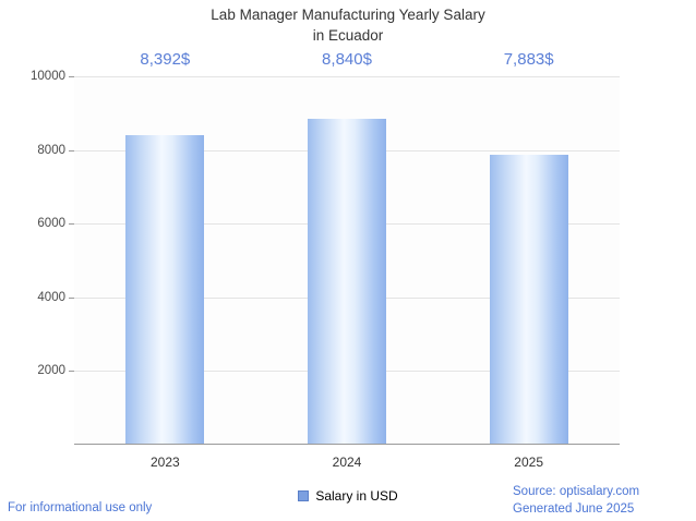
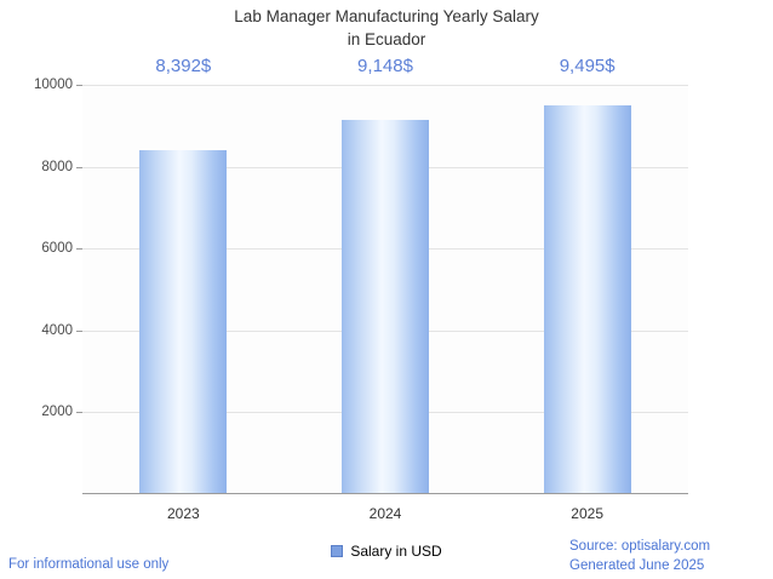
2024: 8,840 -> 9,148
2025: 7,883 -> 9,495
